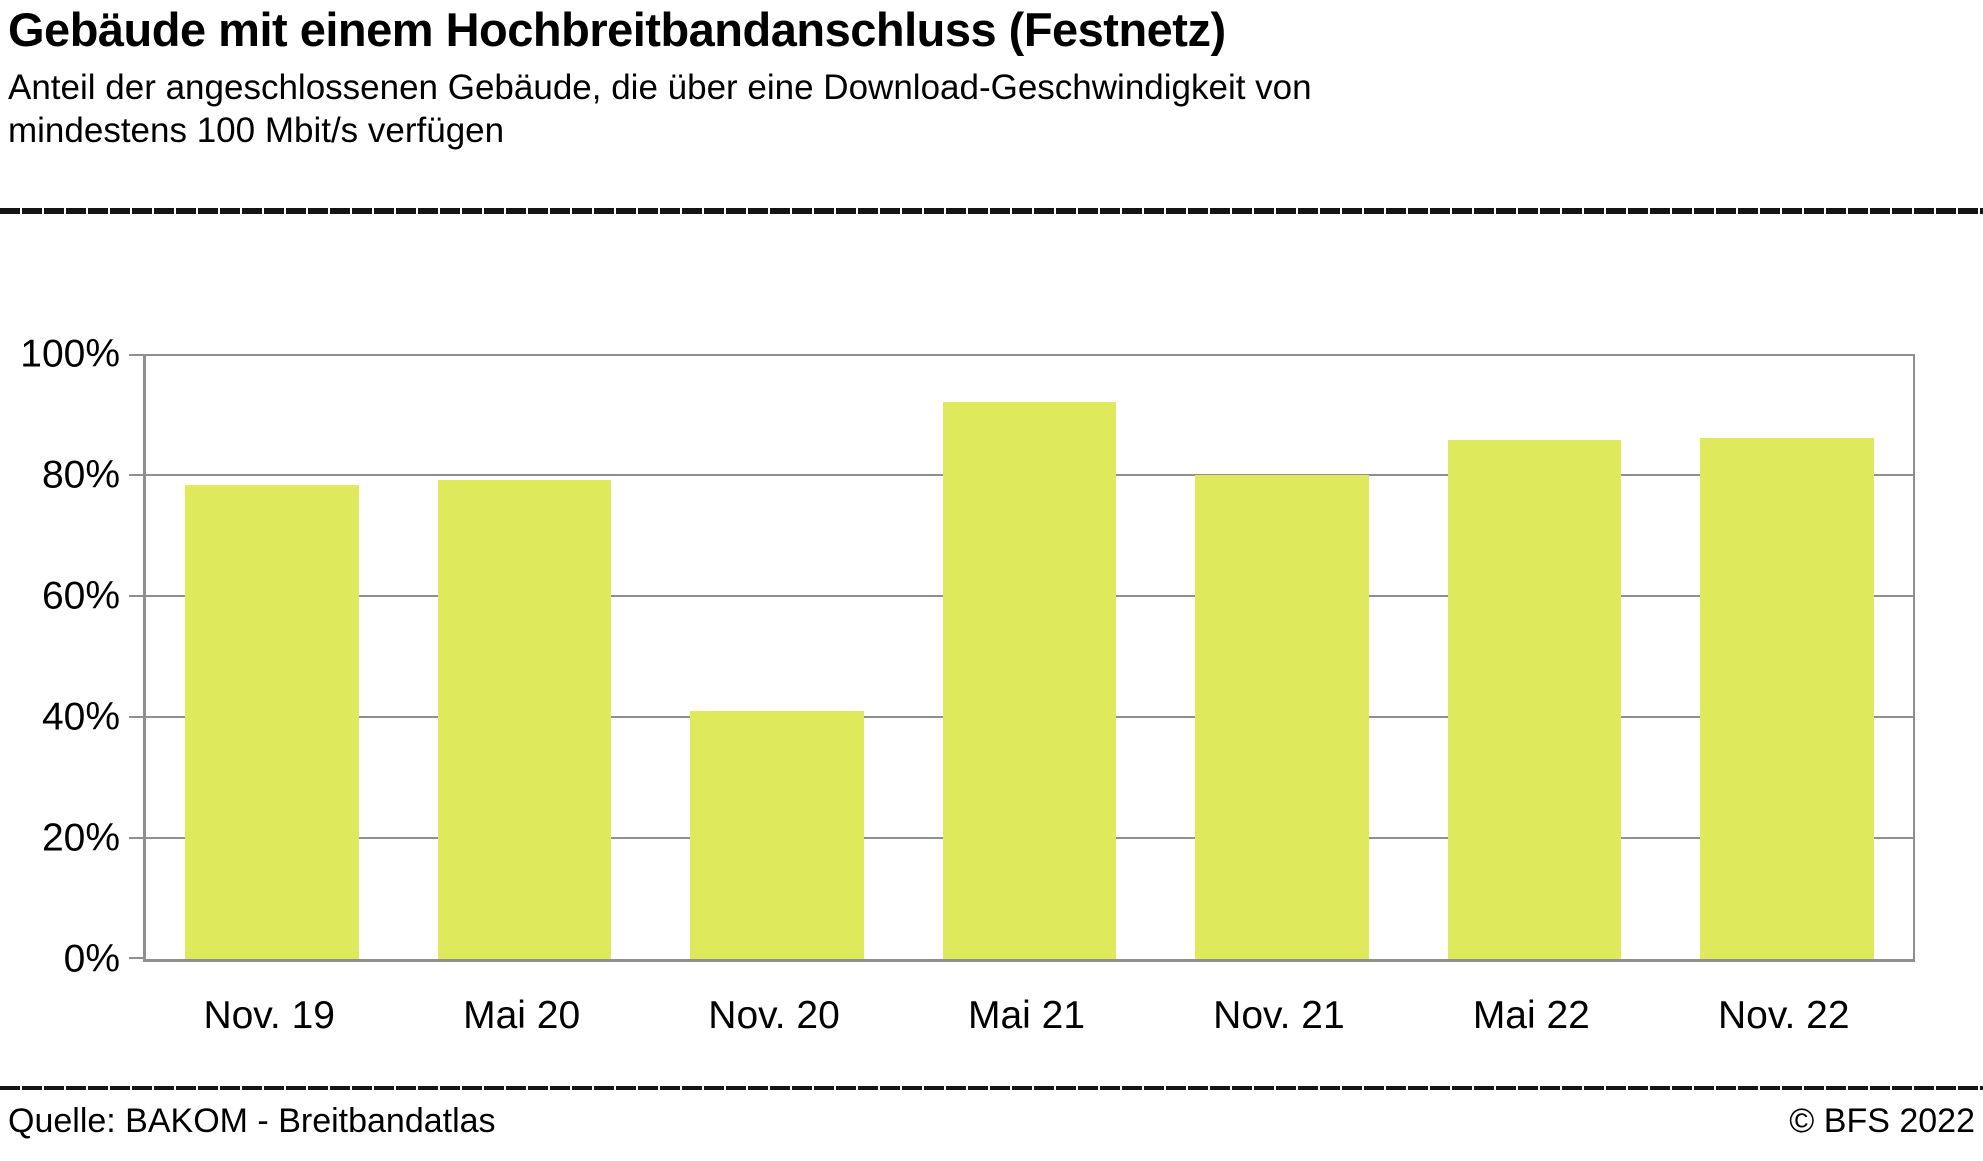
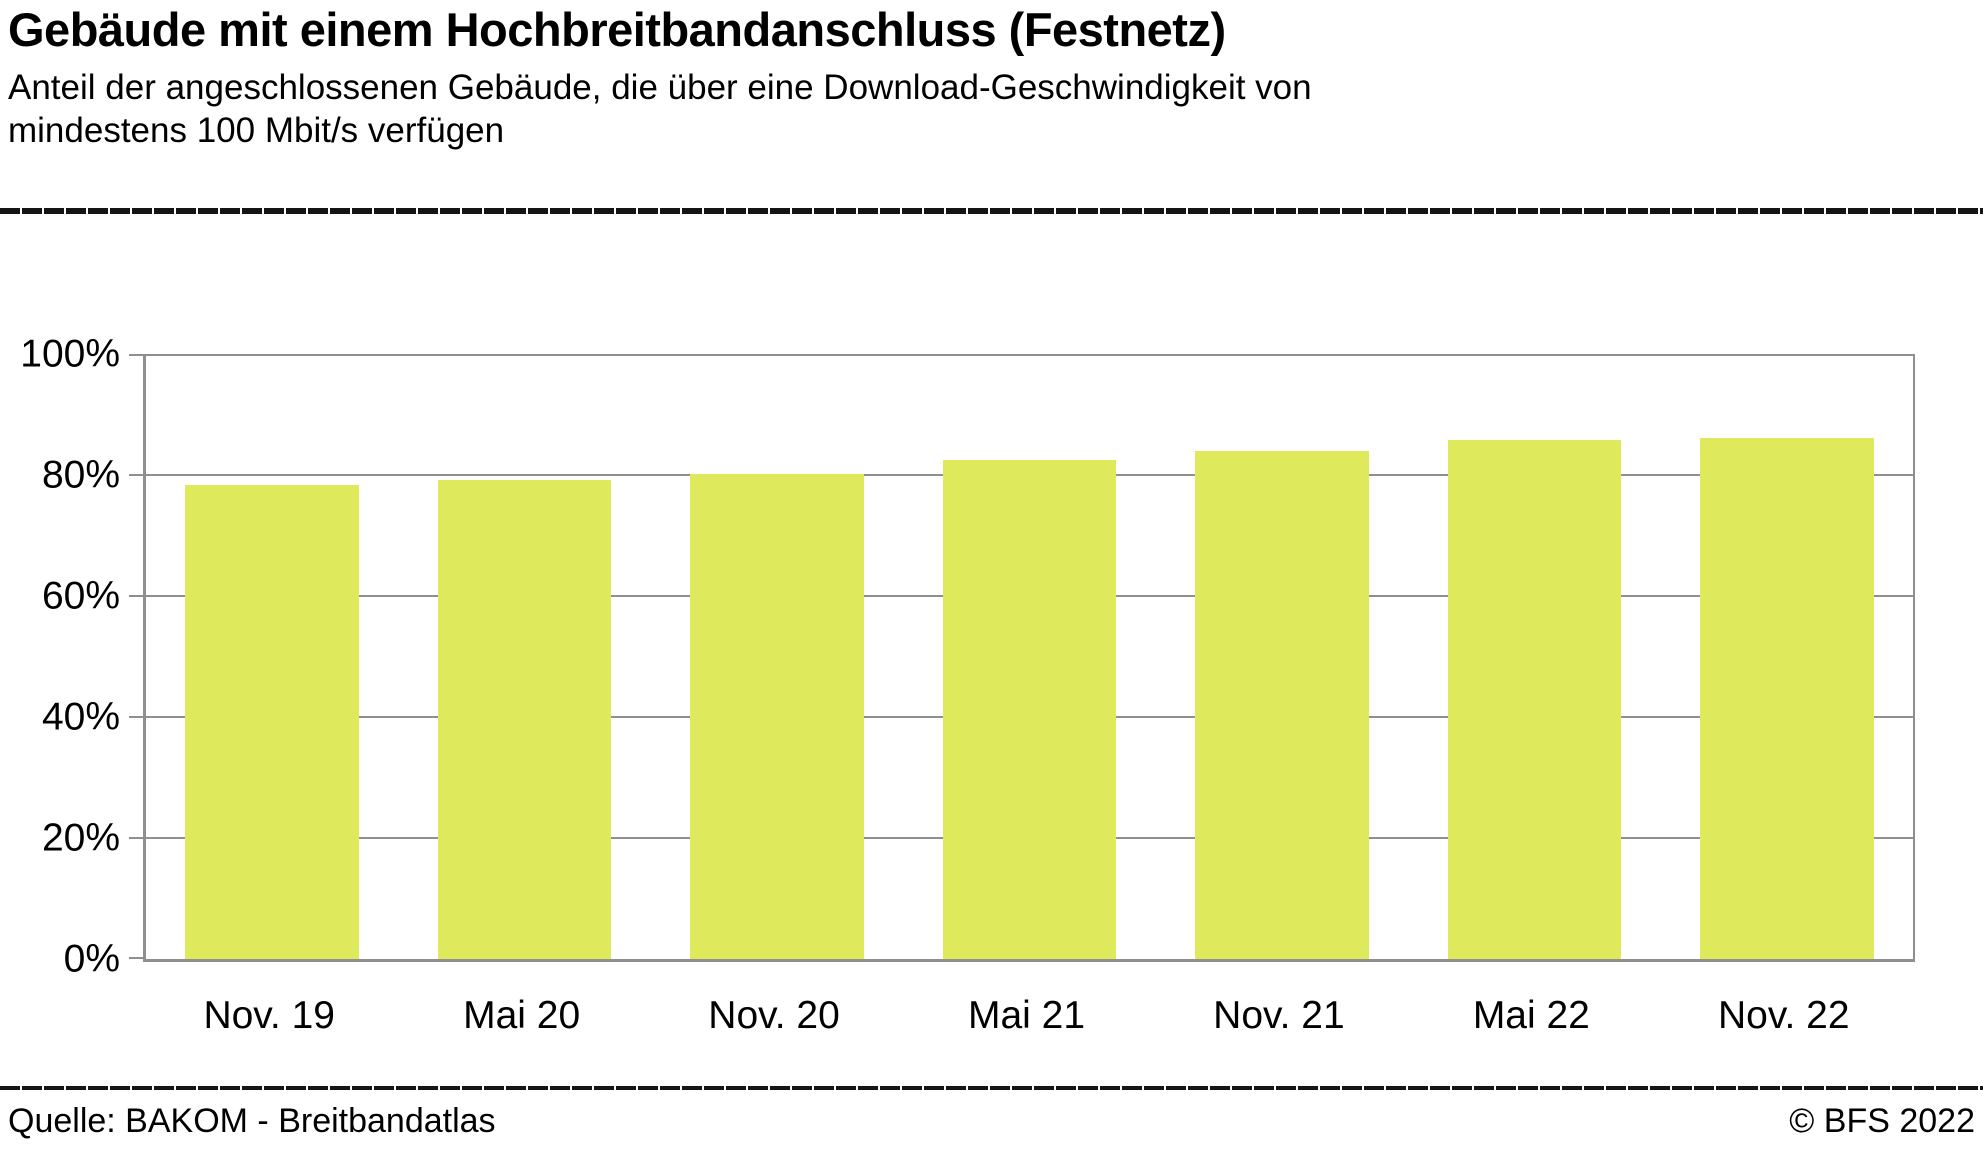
Nov. 20: 41% -> 80%
Mai 21: 92% -> 82%
Nov. 21: 80% -> 84%
